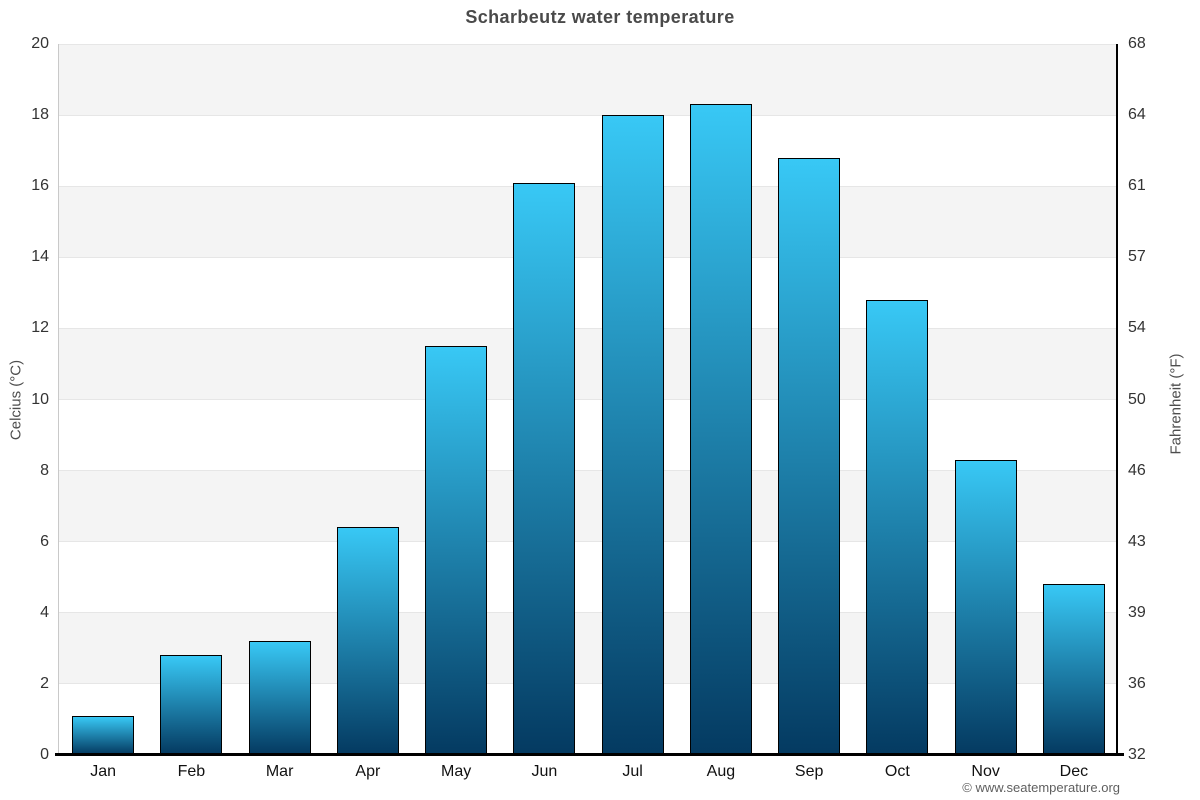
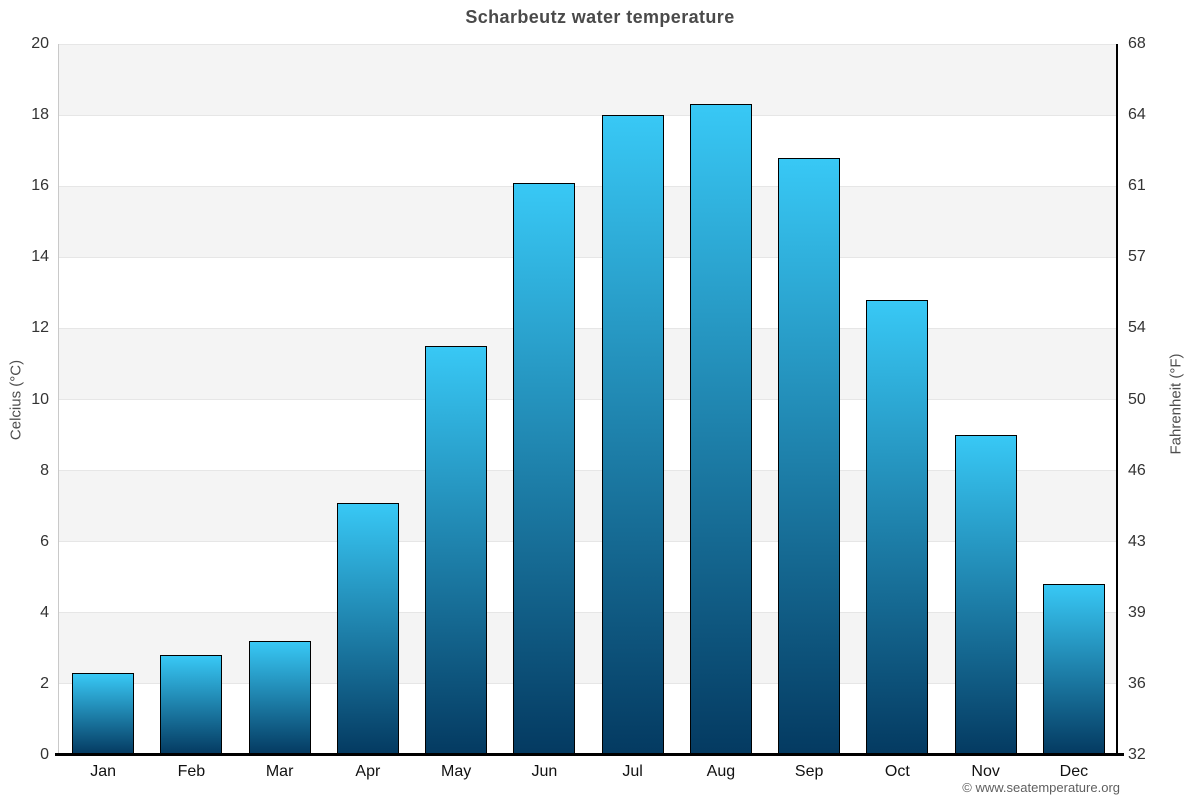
Jan: 1.1 -> 2.3
Apr: 6.4 -> 7.1
Nov: 8.3 -> 9.0
